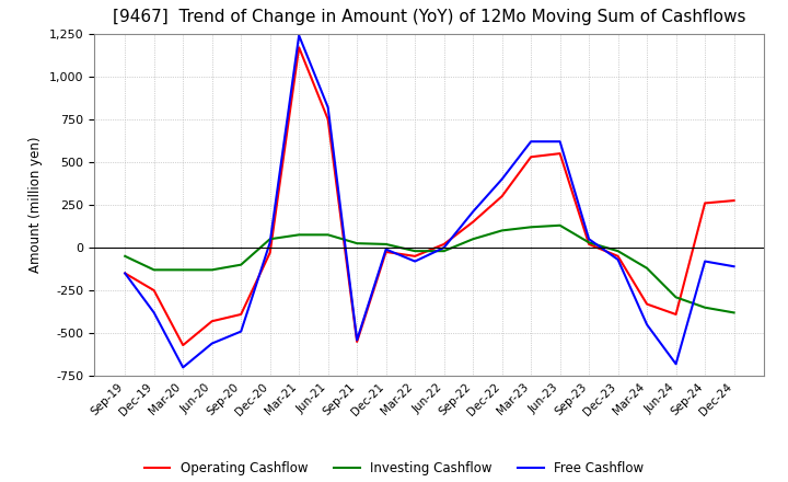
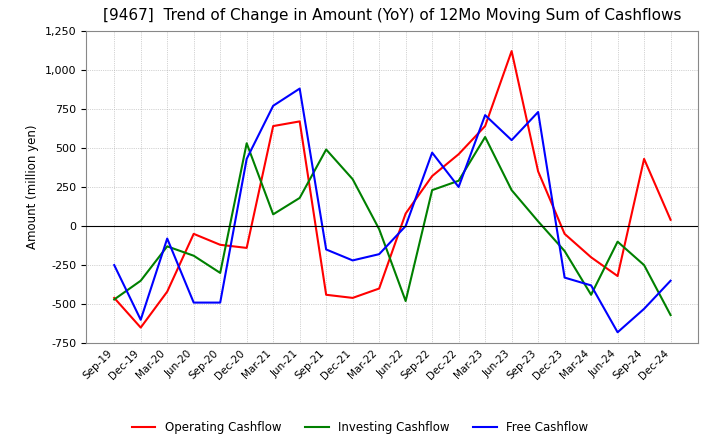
Operating Cashflow/Sep-19: -150 -> -460
Investing Cashflow/Sep-19: -50 -> -470
Free Cashflow/Sep-19: -150 -> -250
Operating Cashflow/Dec-19: -250 -> -650
Investing Cashflow/Dec-19: -130 -> -350
Free Cashflow/Dec-19: -380 -> -600
Operating Cashflow/Mar-20: -570 -> -420
Free Cashflow/Mar-20: -700 -> -80
Operating Cashflow/Jun-20: -430 -> -50
Investing Cashflow/Jun-20: -130 -> -190
Free Cashflow/Jun-20: -560 -> -490
Operating Cashflow/Sep-20: -390 -> -120
Investing Cashflow/Sep-20: -100 -> -300
Operating Cashflow/Dec-20: -30 -> -140
Investing Cashflow/Dec-20: 50 -> 530
Free Cashflow/Dec-20: 30 -> 430
Operating Cashflow/Mar-21: 1,170 -> 640
Free Cashflow/Mar-21: 1,240 -> 770
Operating Cashflow/Jun-21: 750 -> 670
Investing Cashflow/Jun-21: 80 -> 180
Free Cashflow/Jun-21: 820 -> 880
Operating Cashflow/Sep-21: -550 -> -440
Investing Cashflow/Sep-21: 20 -> 490
Free Cashflow/Sep-21: -540 -> -150
Operating Cashflow/Dec-21: -20 -> -460
Investing Cashflow/Dec-21: 20 -> 300
Free Cashflow/Dec-21: -10 -> -220
Operating Cashflow/Mar-22: -50 -> -400
Free Cashflow/Mar-22: -80 -> -180
Operating Cashflow/Jun-22: 20 -> 80
Investing Cashflow/Jun-22: -20 -> -480
Operating Cashflow/Sep-22: 150 -> 320
Investing Cashflow/Sep-22: 50 -> 230
Free Cashflow/Sep-22: 210 -> 470
Operating Cashflow/Dec-22: 300 -> 460
Investing Cashflow/Dec-22: 100 -> 290
Free Cashflow/Dec-22: 400 -> 250
Operating Cashflow/Mar-23: 530 -> 640
Investing Cashflow/Mar-23: 120 -> 570
Free Cashflow/Mar-23: 620 -> 710
Operating Cashflow/Jun-23: 550 -> 1,120
Investing Cashflow/Jun-23: 130 -> 230
Free Cashflow/Jun-23: 620 -> 550
Operating Cashflow/Sep-23: 20 -> 350
Free Cashflow/Sep-23: 50 -> 730
Investing Cashflow/Dec-23: -20 -> -160
Free Cashflow/Dec-23: -70 -> -330
Operating Cashflow/Mar-24: -330 -> -200
Investing Cashflow/Mar-24: -120 -> -440
Free Cashflow/Mar-24: -450 -> -380
Operating Cashflow/Jun-24: -390 -> -320
Investing Cashflow/Jun-24: -290 -> -100
Operating Cashflow/Sep-24: 260 -> 430
Investing Cashflow/Sep-24: -350 -> -250
Free Cashflow/Sep-24: -80 -> -530
Operating Cashflow/Dec-24: 280 -> 40
Investing Cashflow/Dec-24: -380 -> -570
Free Cashflow/Dec-24: -110 -> -350
